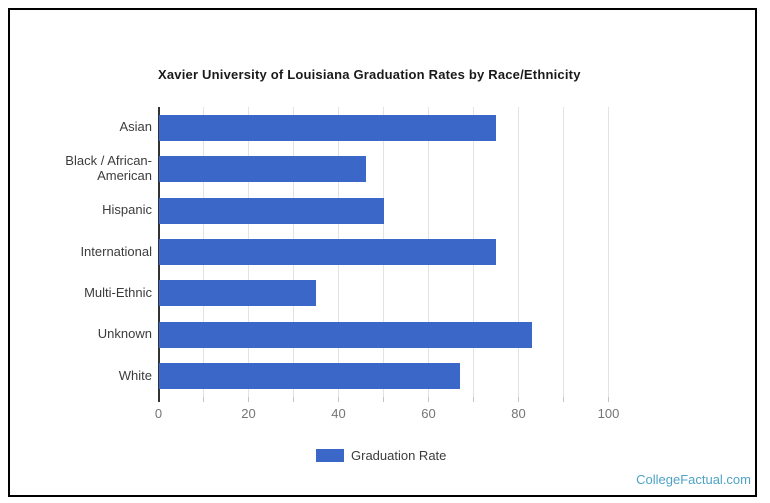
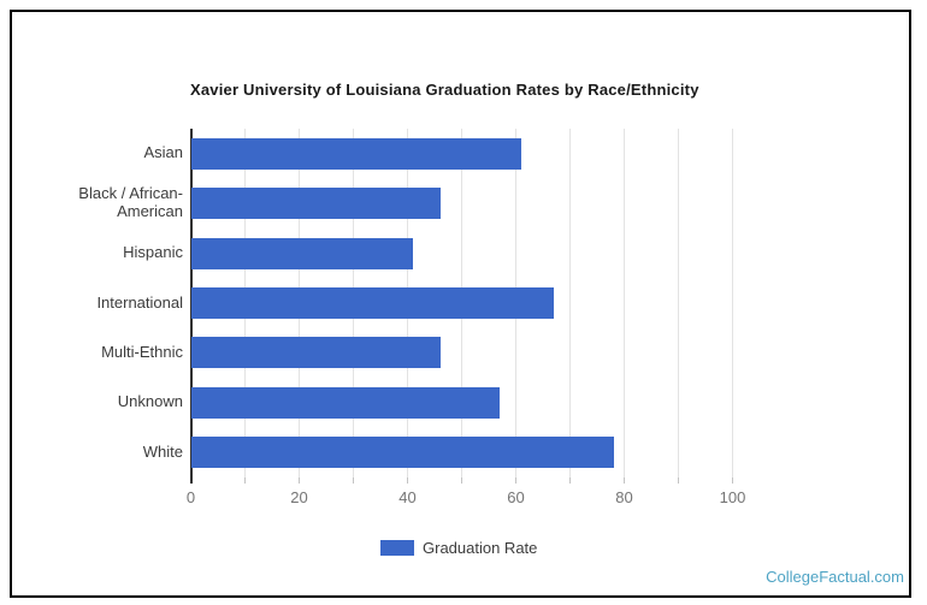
Asian: 75 -> 61
Hispanic: 50 -> 41
International: 75 -> 67
Multi-Ethnic: 35 -> 46
Unknown: 83 -> 57
White: 67 -> 78
